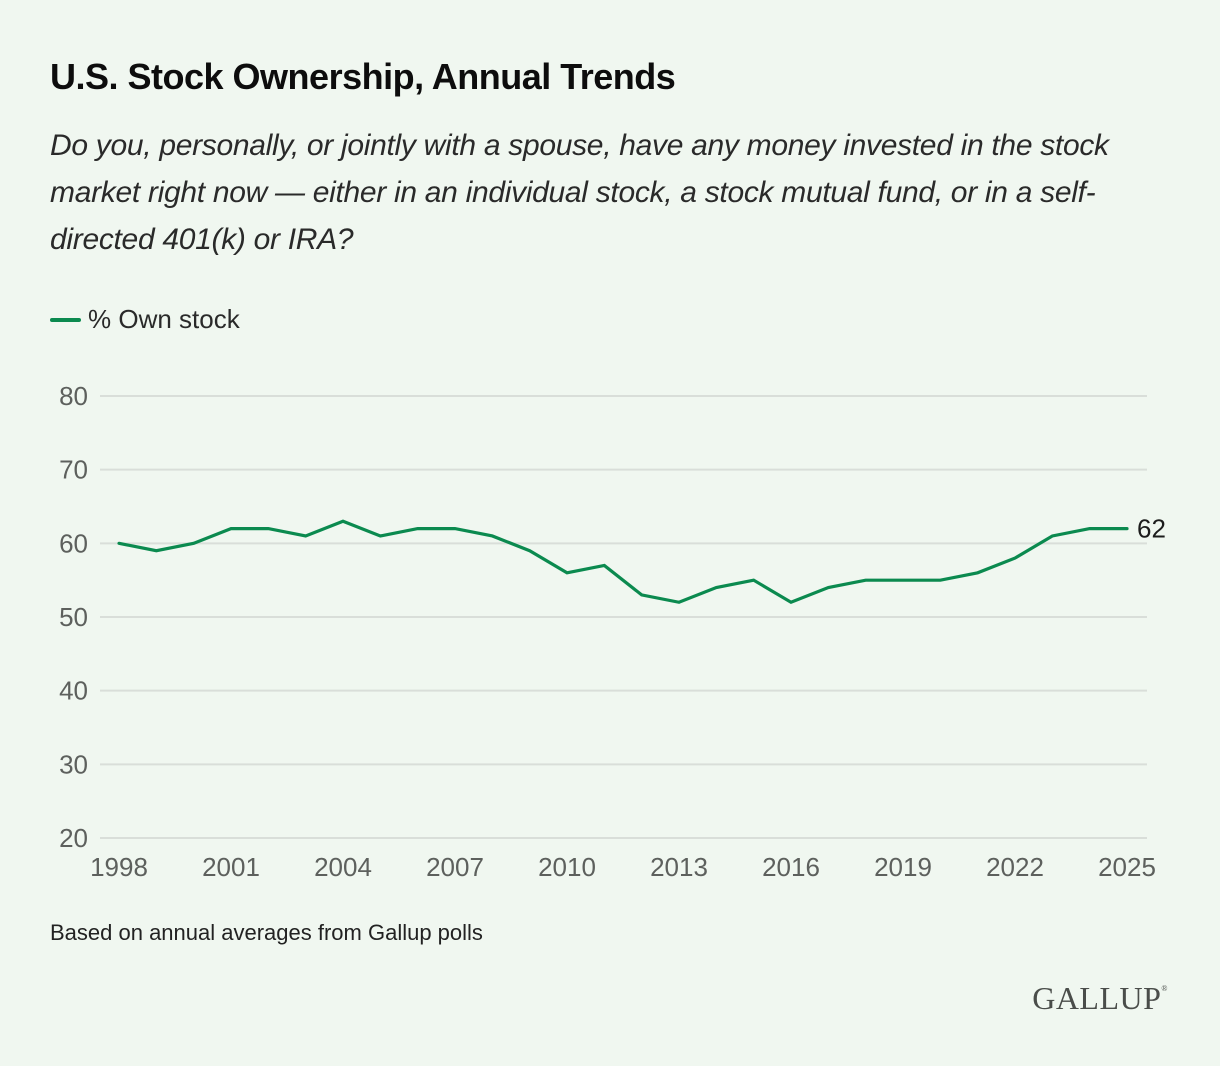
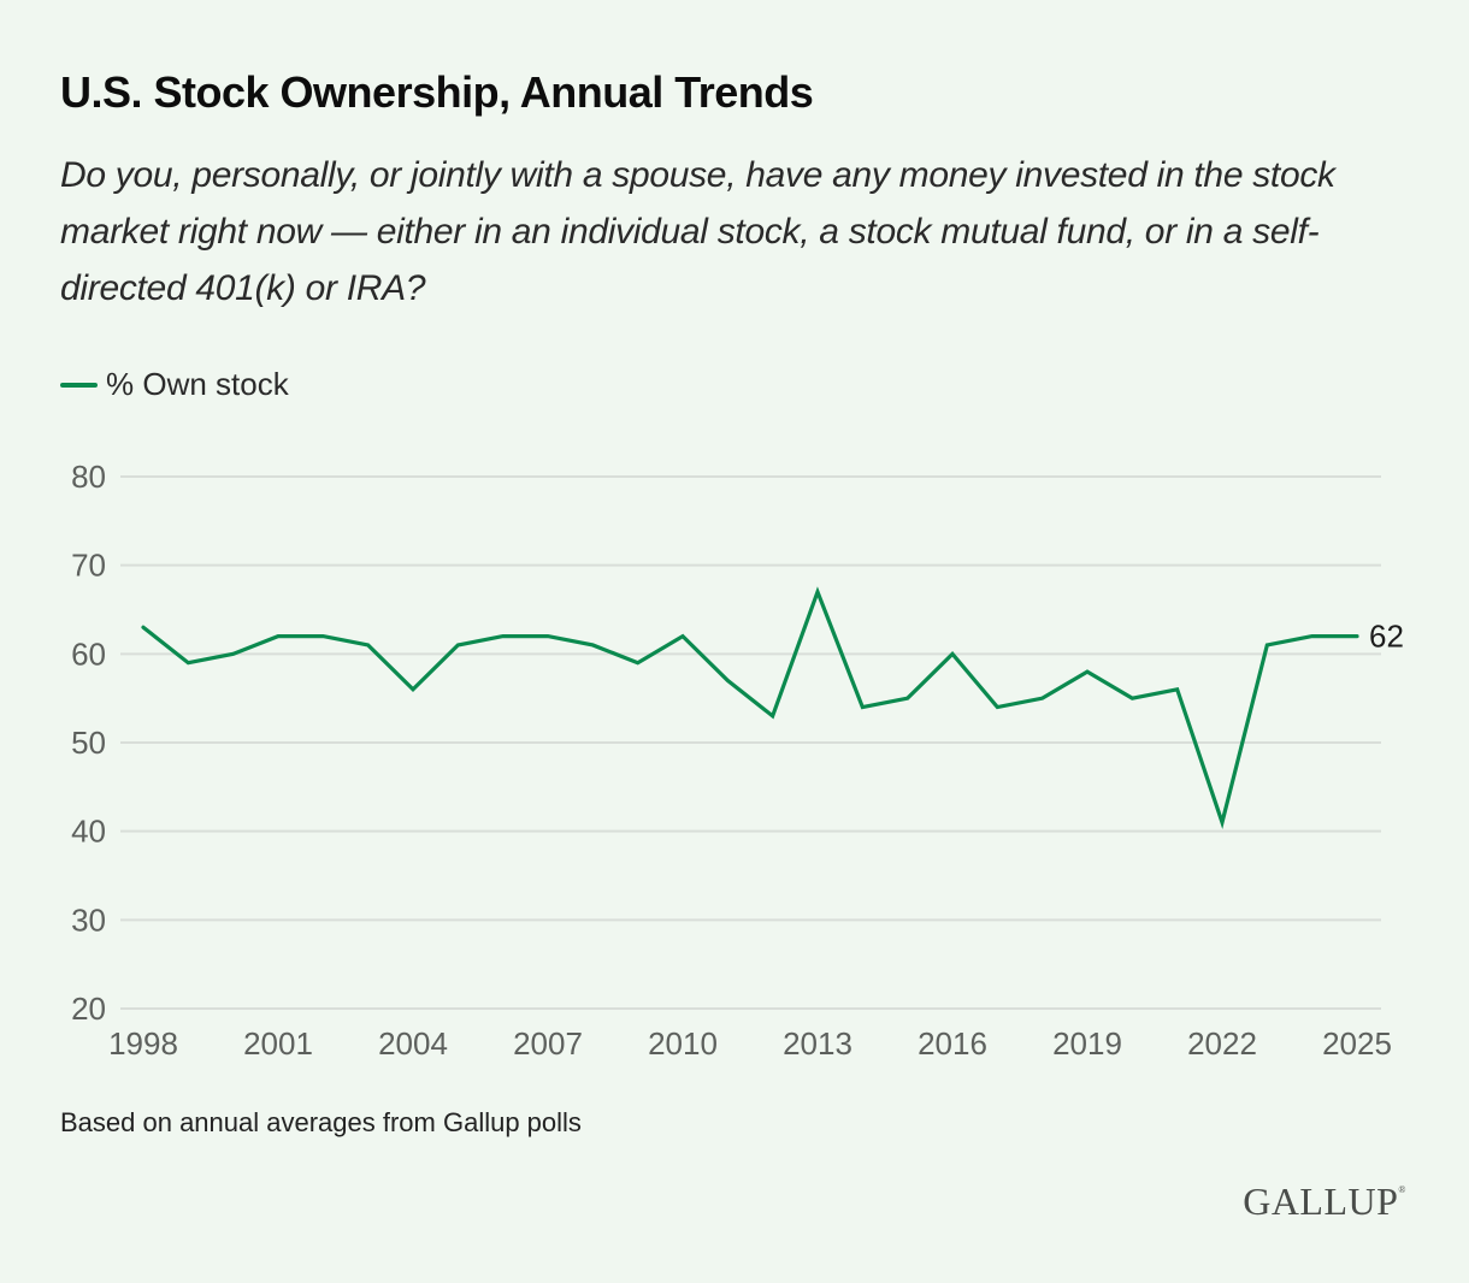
1998: 60 -> 63
2004: 63 -> 56
2010: 56 -> 62
2013: 52 -> 67
2016: 52 -> 60
2019: 55 -> 58
2022: 58 -> 41
